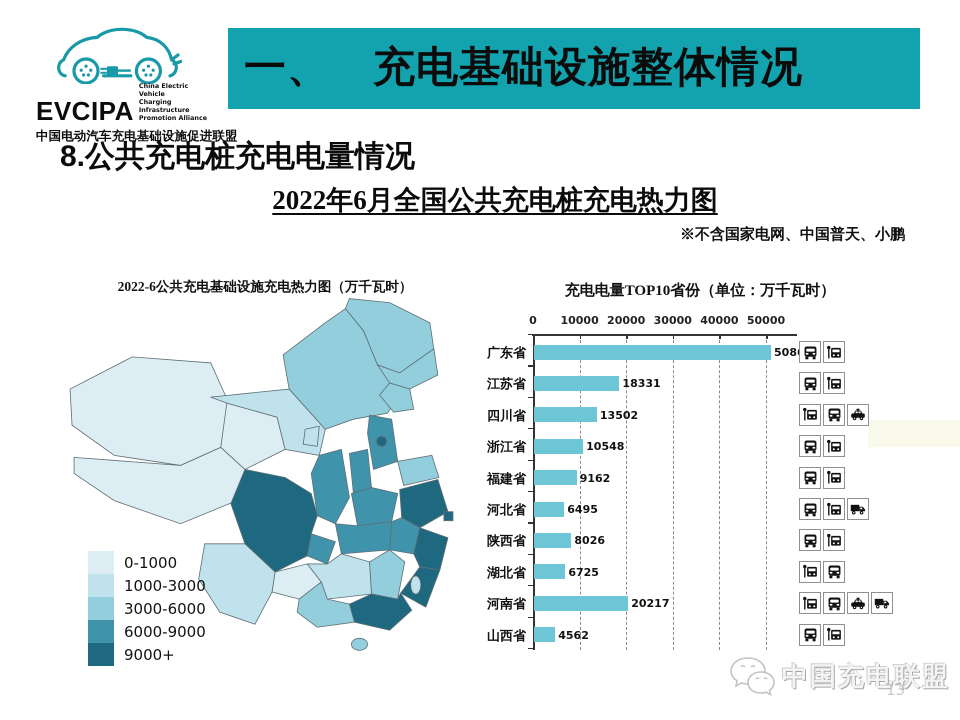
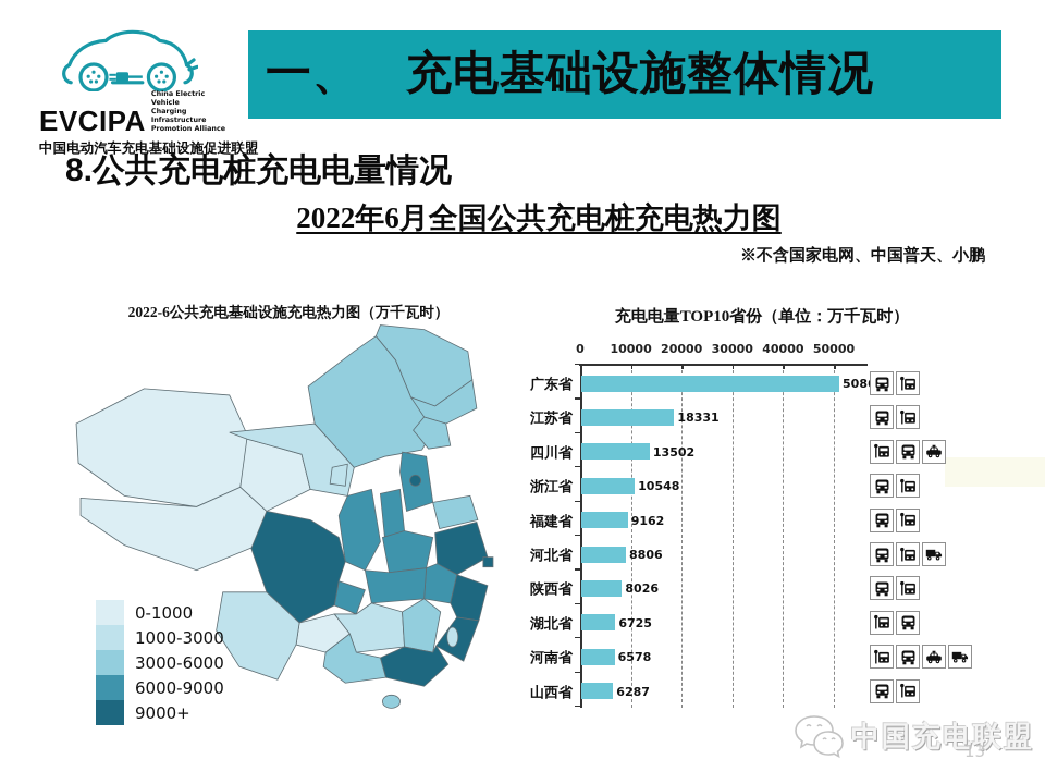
河北省: 6495 -> 8806
河南省: 20217 -> 6578
山西省: 4562 -> 6287
